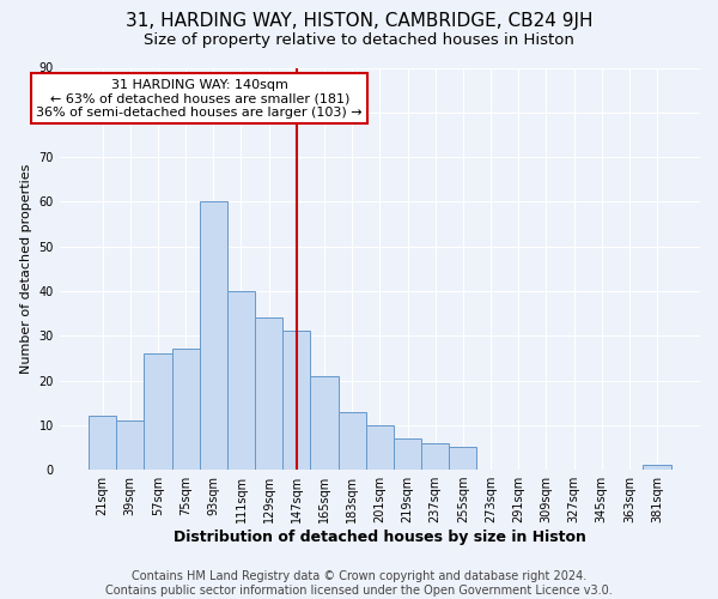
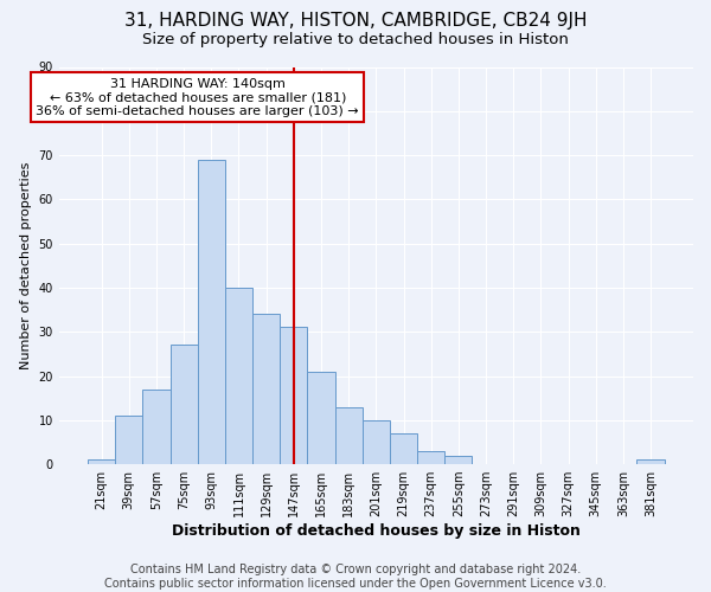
21sqm: 12 -> 1
57sqm: 26 -> 17
93sqm: 60 -> 69
237sqm: 6 -> 3
255sqm: 5 -> 2
